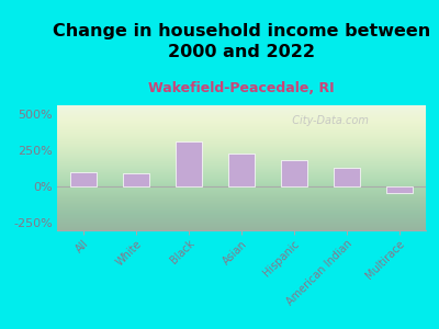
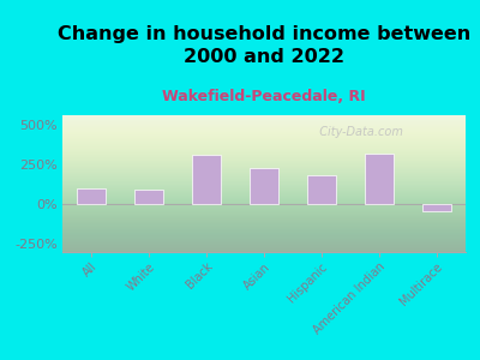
American Indian: 130% -> 320%
